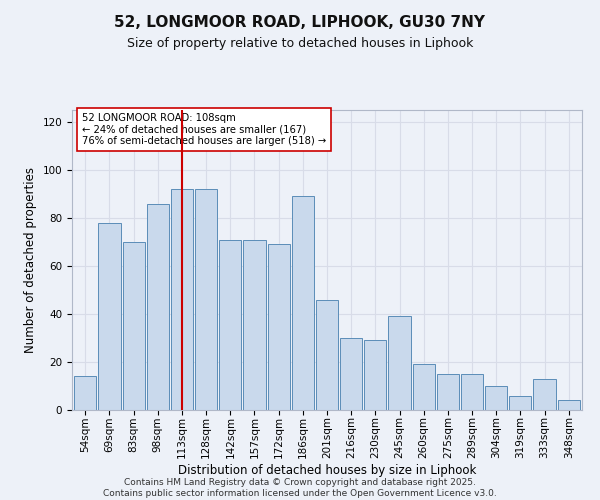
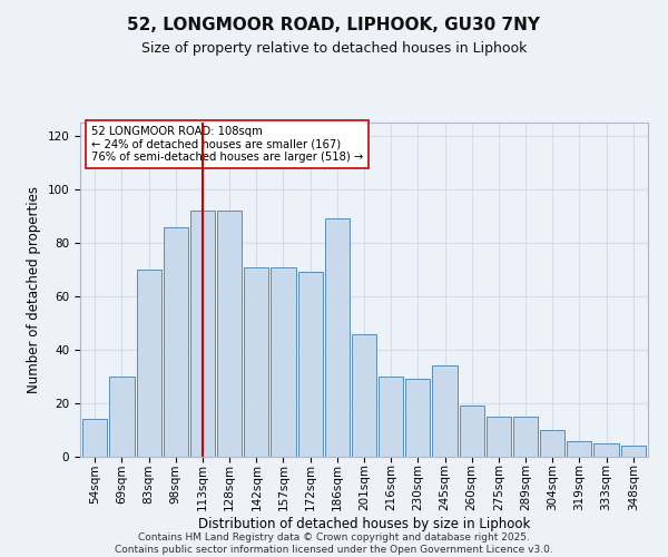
69sqm: 78 -> 30
245sqm: 39 -> 34
333sqm: 13 -> 5
